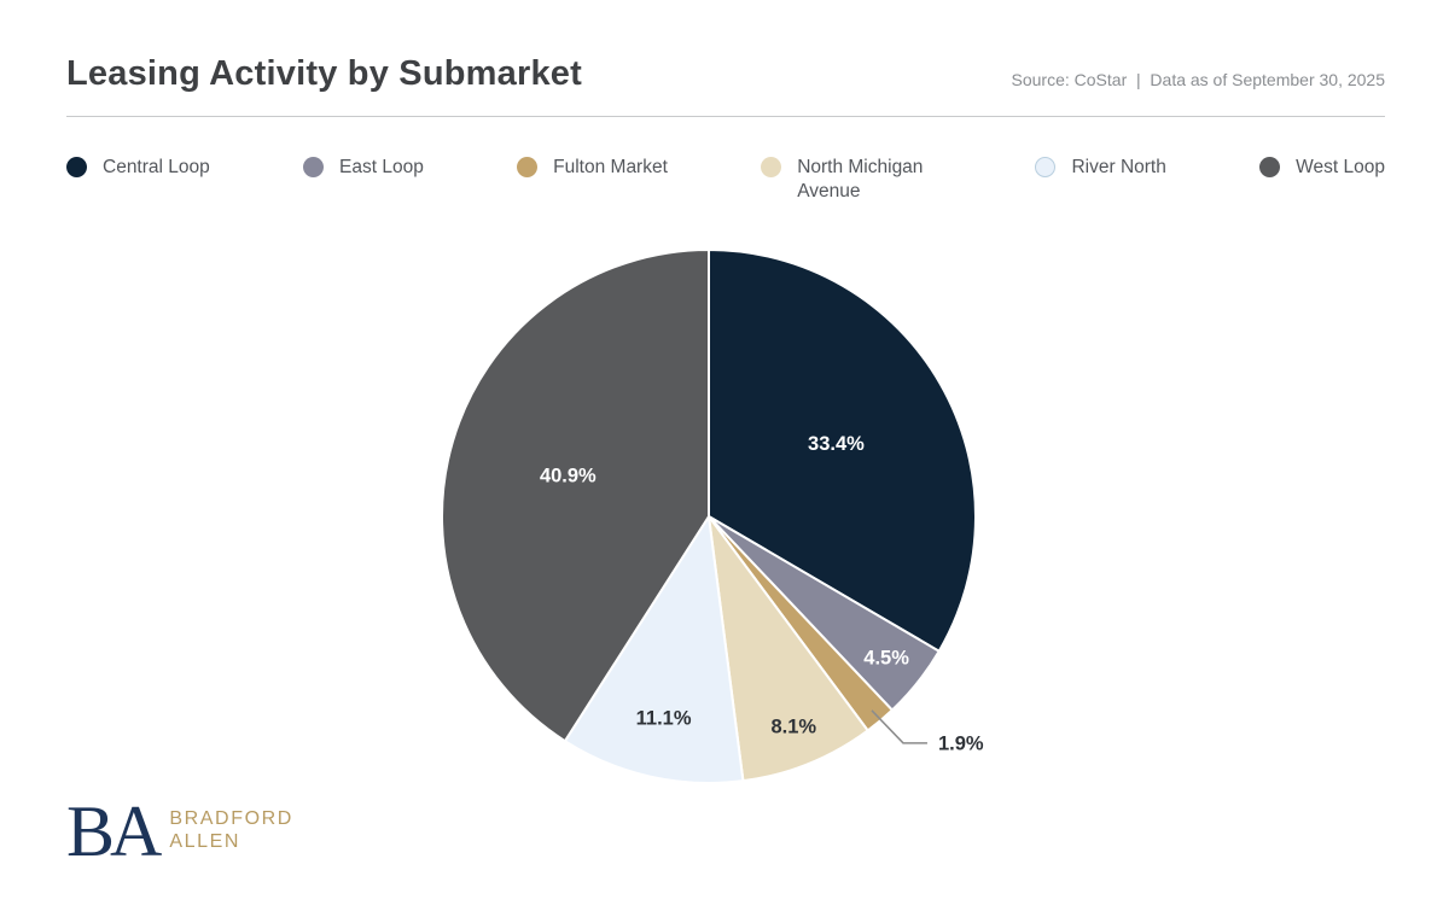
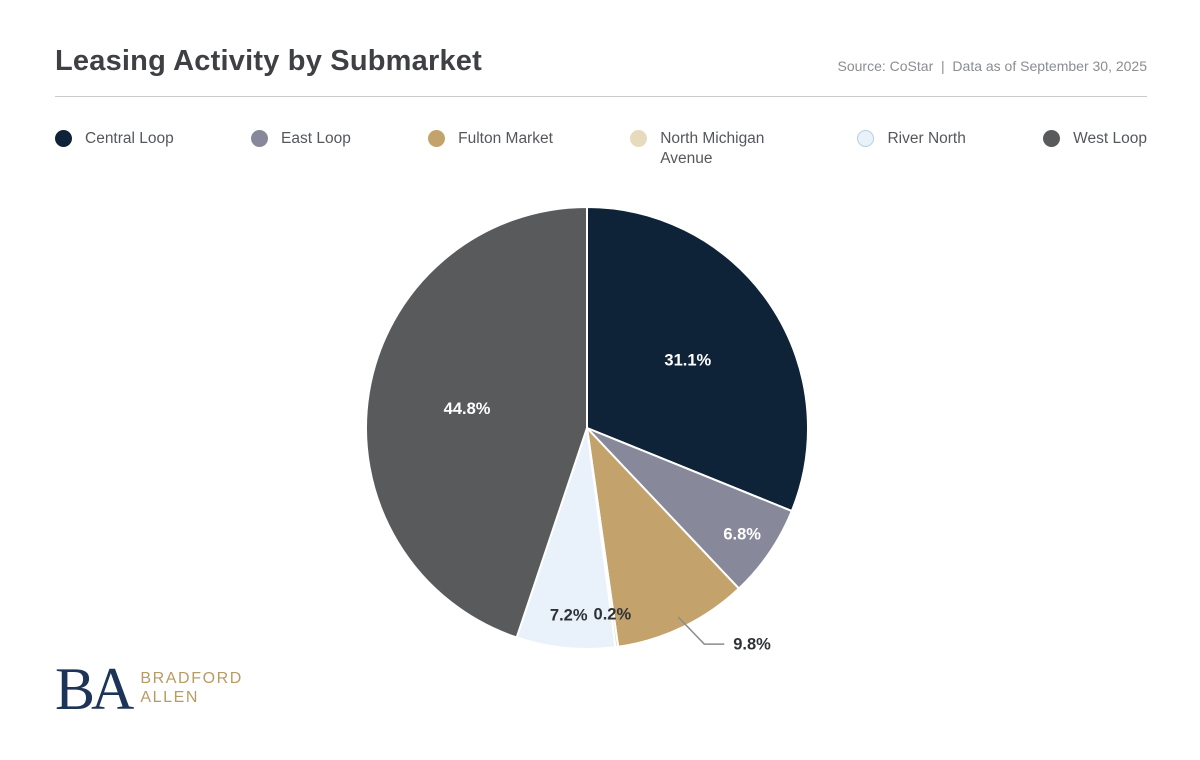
Central Loop: 33.4% -> 31.1%
East Loop: 4.5% -> 6.8%
Fulton Market: 1.9% -> 9.8%
North Michigan Avenue: 8.1% -> 0.2%
River North: 11.1% -> 7.2%
West Loop: 40.9% -> 44.8%
